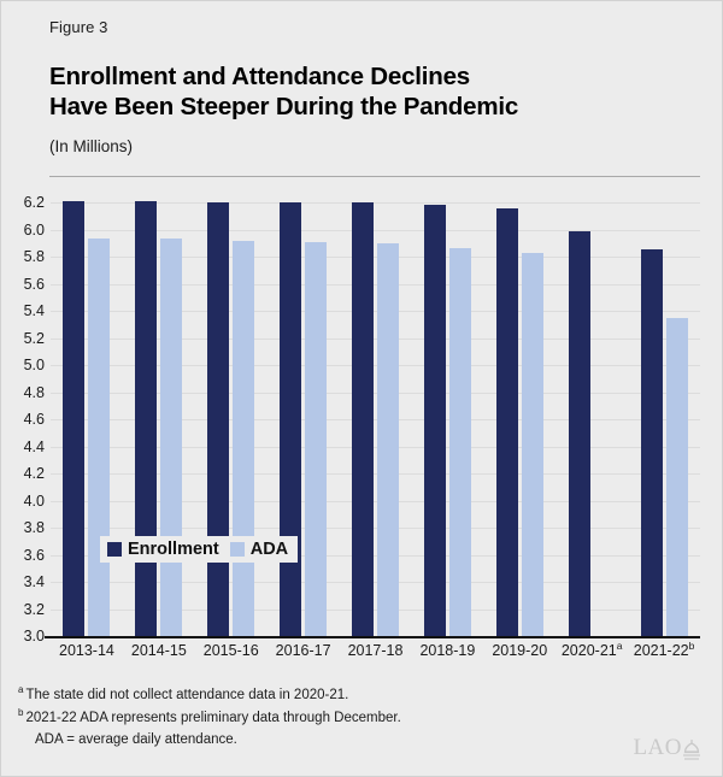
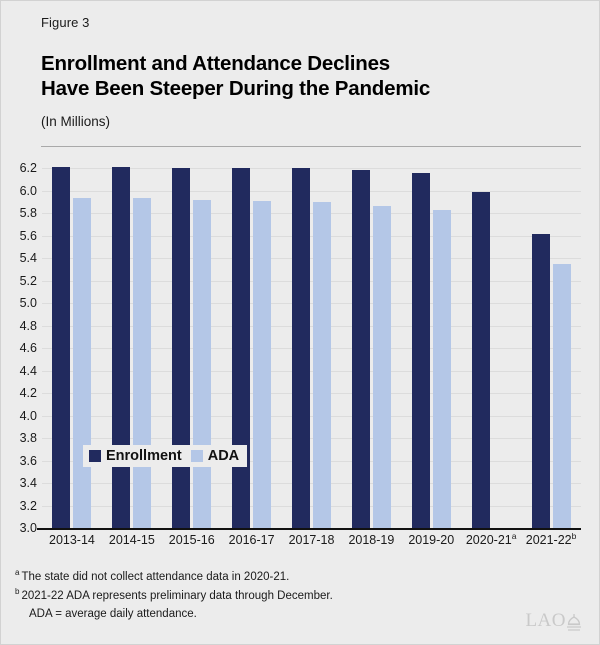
Enrollment/2021-22: 5.85 -> 5.61
